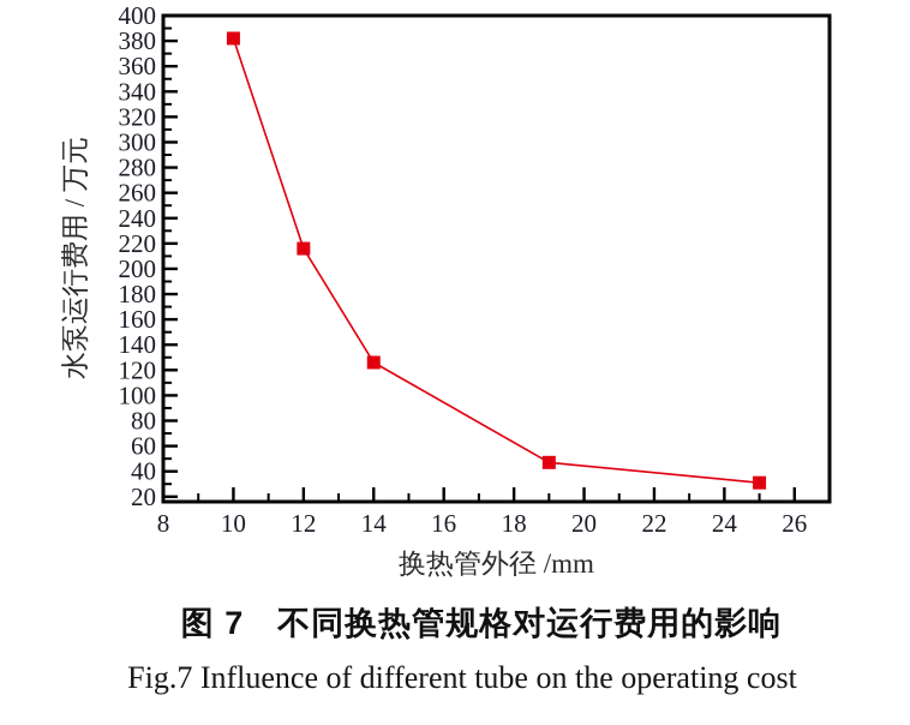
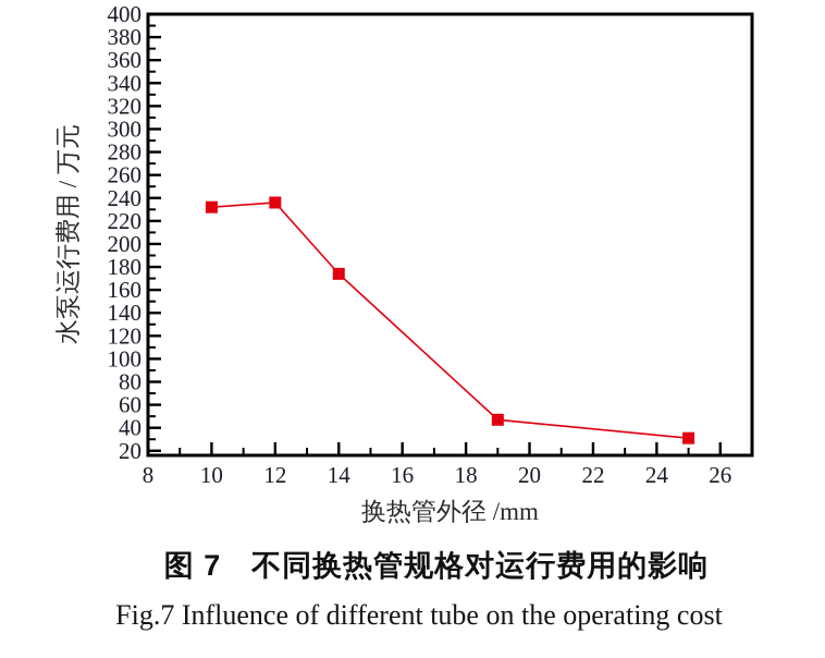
10: 382 -> 232
12: 216 -> 236
14: 126 -> 174
